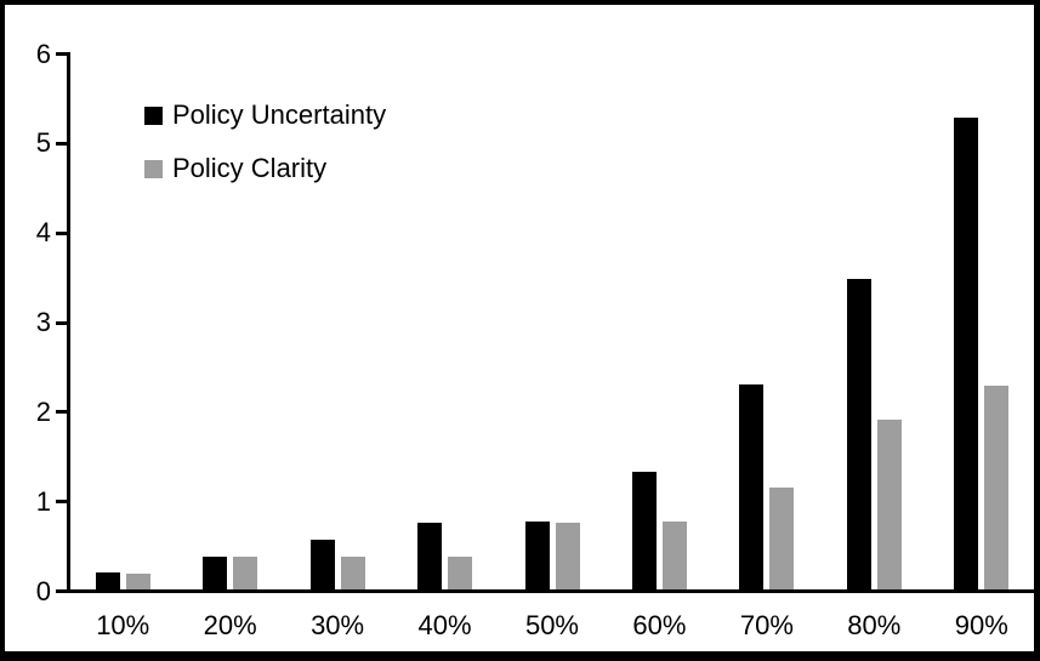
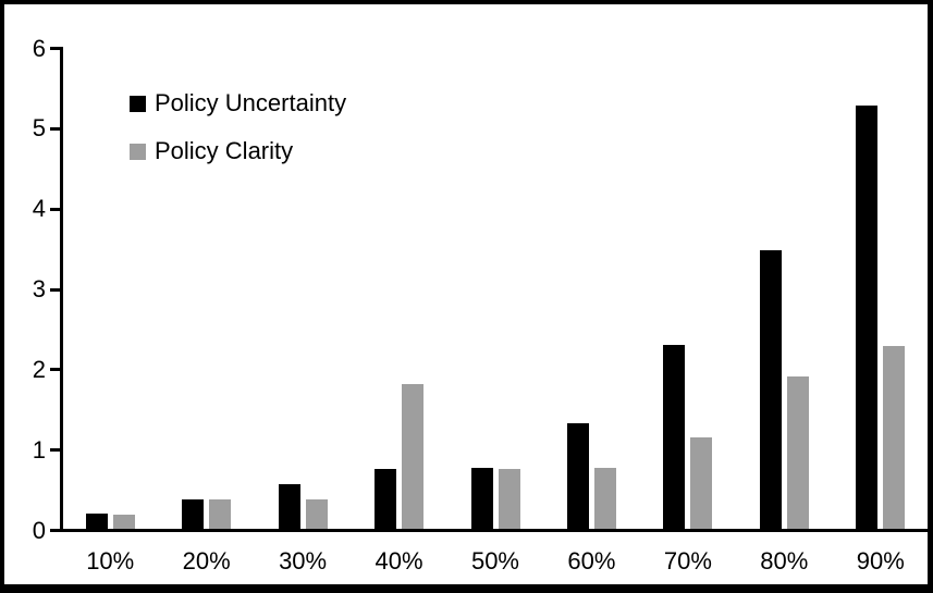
Policy Clarity/40%: 0.4 -> 1.8
